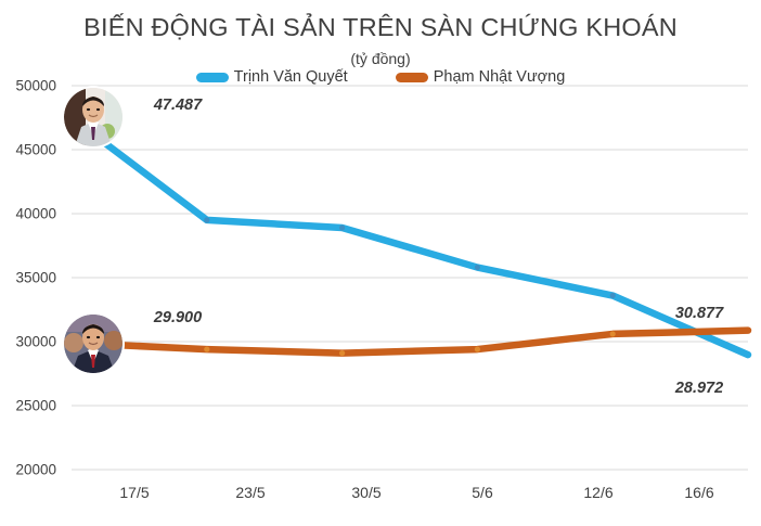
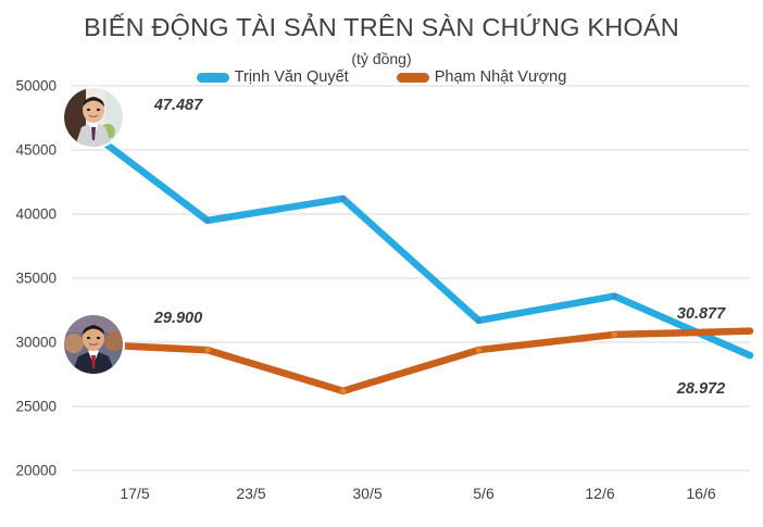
Trịnh Văn Quyết/30/5: 38900 -> 41200
Phạm Nhật Vượng/30/5: 29100 -> 26200
Trịnh Văn Quyết/5/6: 35800 -> 31700
